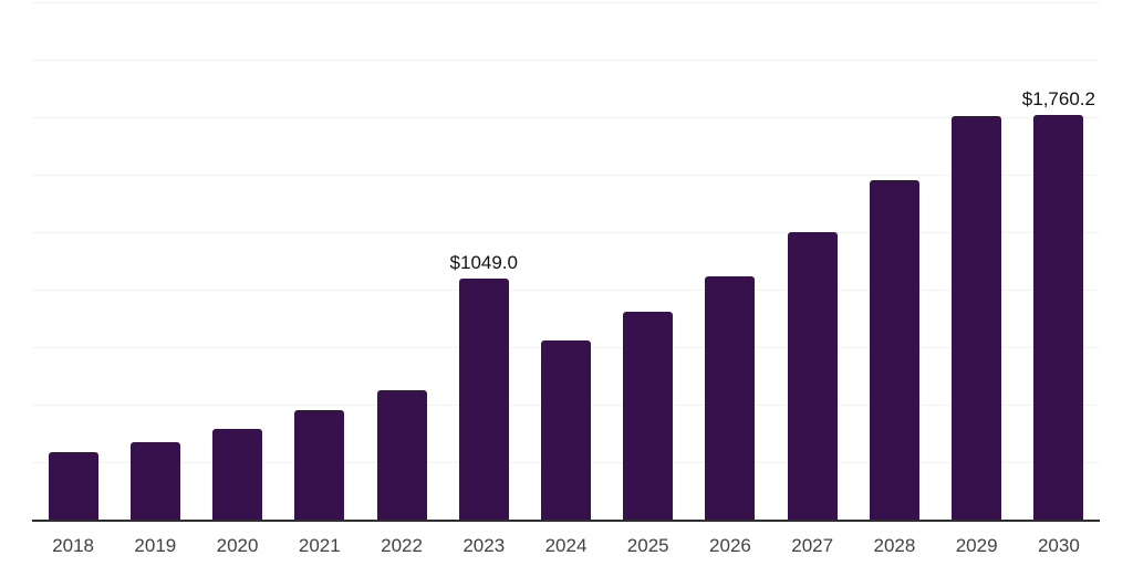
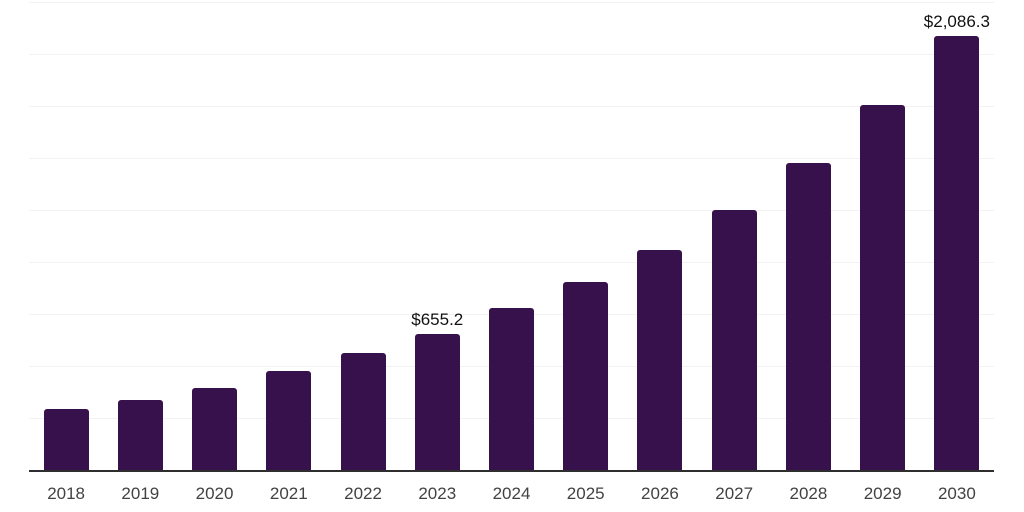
2023: $1049.0 -> $655.2
2030: $1,760.2 -> $2,086.3
